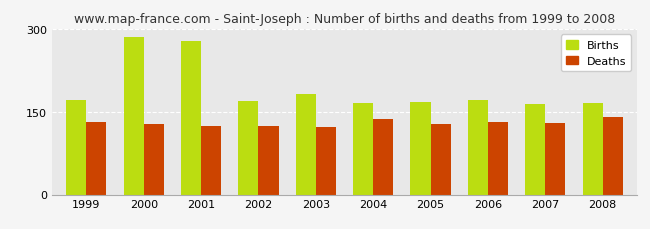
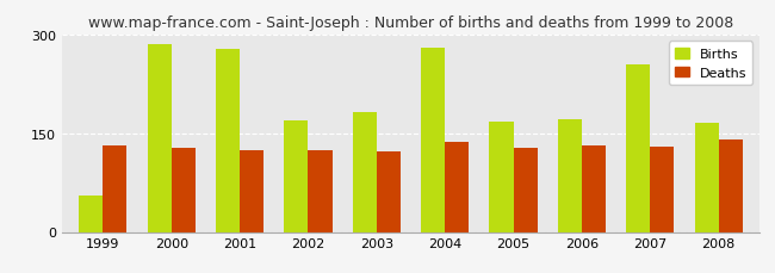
Births/1999: 172 -> 56
Births/2004: 165 -> 280
Births/2007: 164 -> 254
